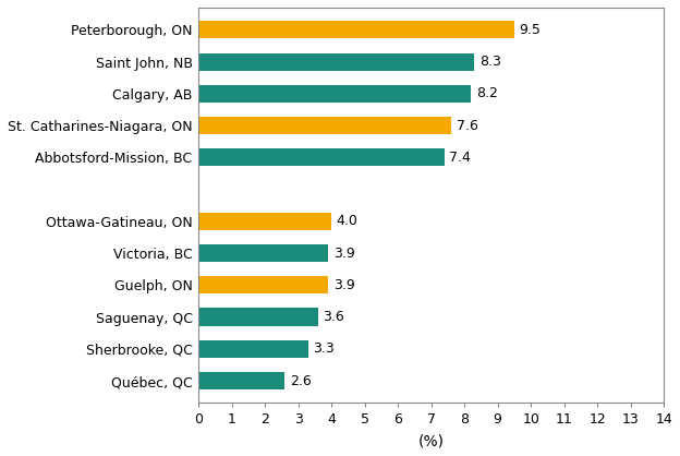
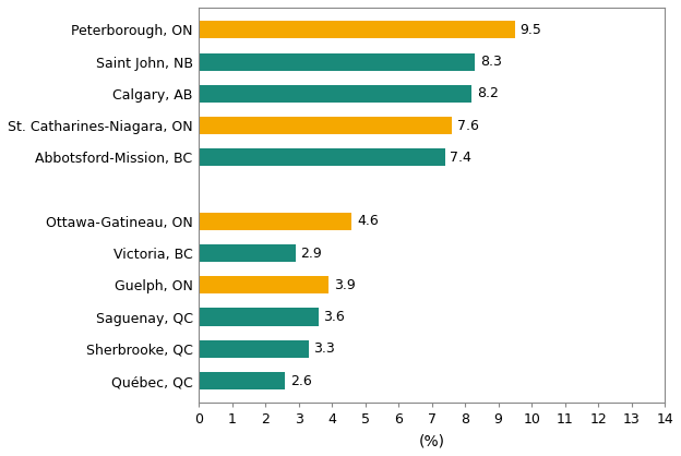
Ottawa-Gatineau, ON: 4.0 -> 4.6
Victoria, BC: 3.9 -> 2.9
